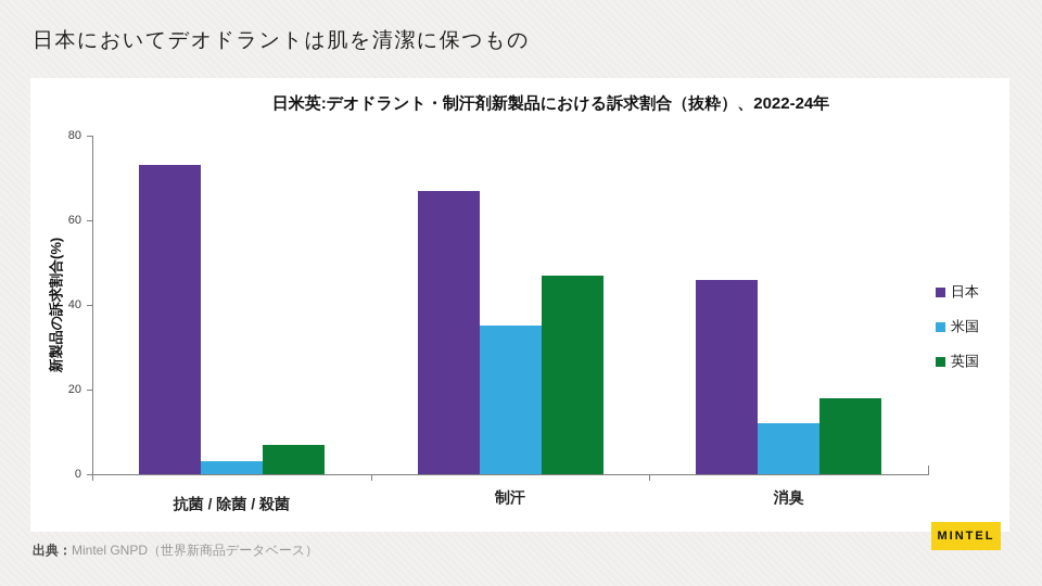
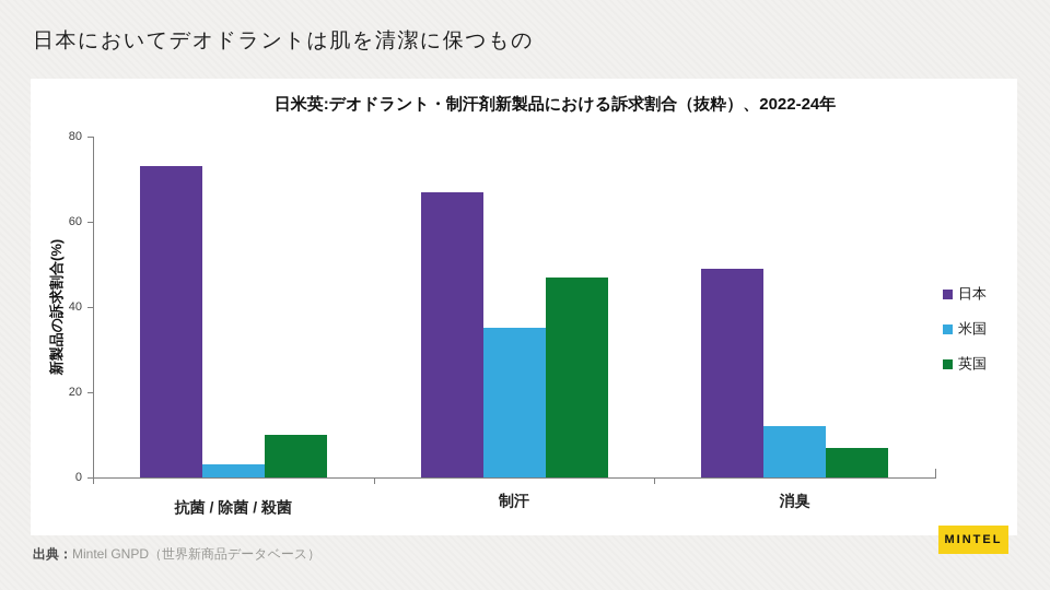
英国/抗菌 / 除菌 / 殺菌: 7 -> 10
日本/消臭: 46 -> 49
英国/消臭: 18 -> 7
